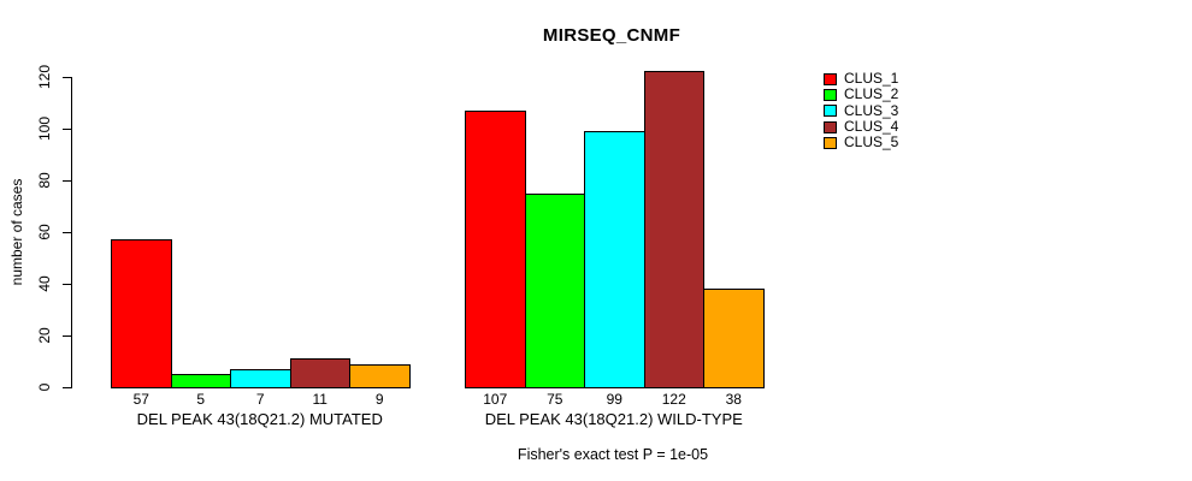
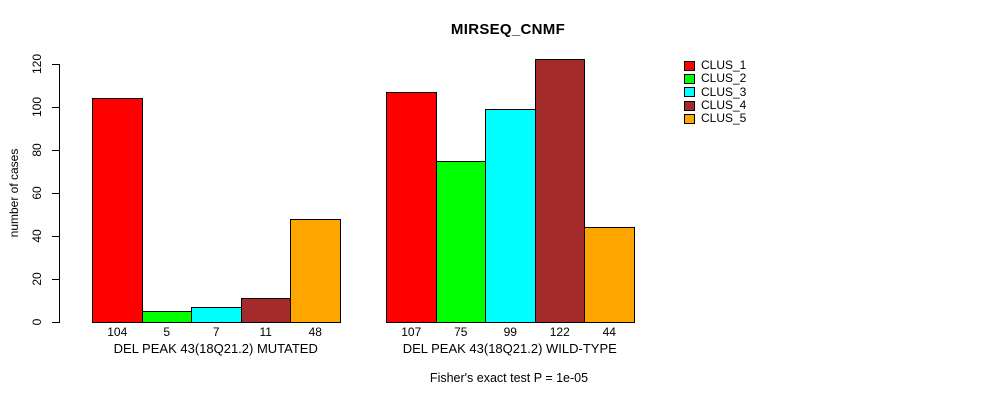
CLUS_1/DEL PEAK 43(18Q21.2) MUTATED: 57 -> 104
CLUS_5/DEL PEAK 43(18Q21.2) MUTATED: 9 -> 48
CLUS_5/DEL PEAK 43(18Q21.2) WILD-TYPE: 38 -> 44
